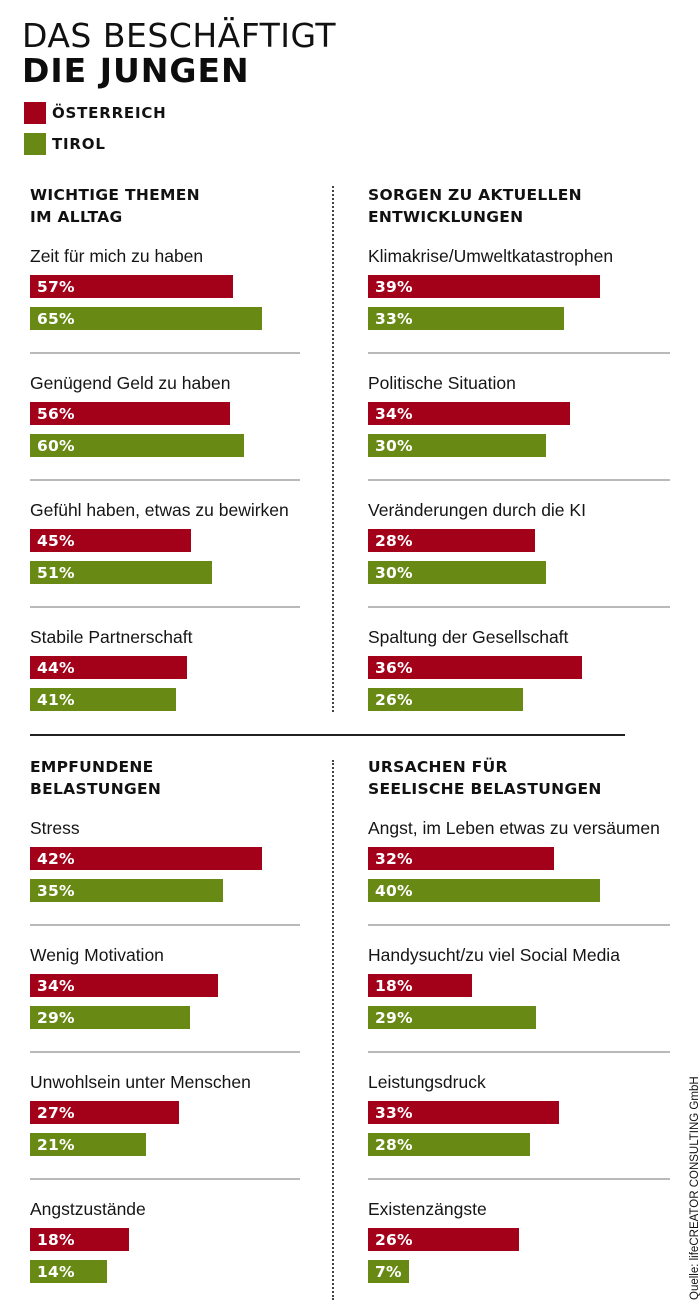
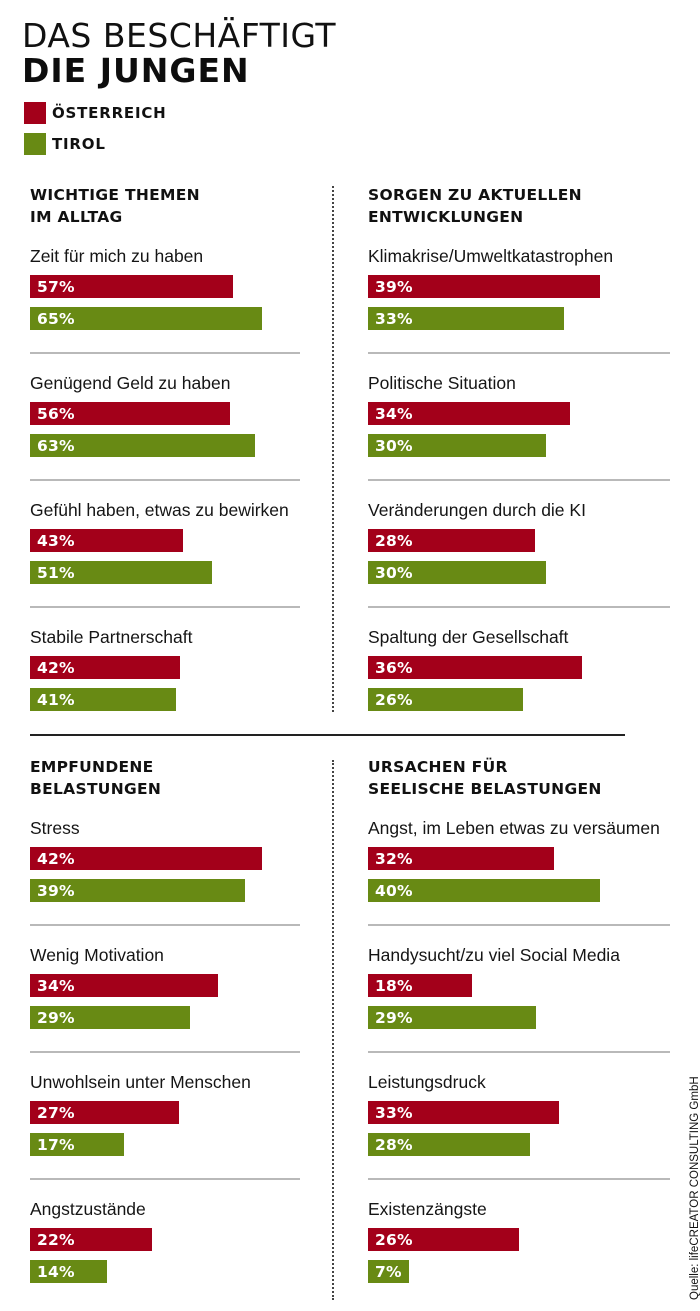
WICHTIGE THEMEN IM ALLTAG/TIROL/Genügend Geld zu haben: 60% -> 63%
WICHTIGE THEMEN IM ALLTAG/ÖSTERREICH/Gefühl haben, etwas zu bewirken: 45% -> 43%
WICHTIGE THEMEN IM ALLTAG/ÖSTERREICH/Stabile Partnerschaft: 44% -> 42%
EMPFUNDENE BELASTUNGEN/TIROL/Stress: 35% -> 39%
EMPFUNDENE BELASTUNGEN/TIROL/Unwohlsein unter Menschen: 21% -> 17%
EMPFUNDENE BELASTUNGEN/ÖSTERREICH/Angstzustände: 18% -> 22%
